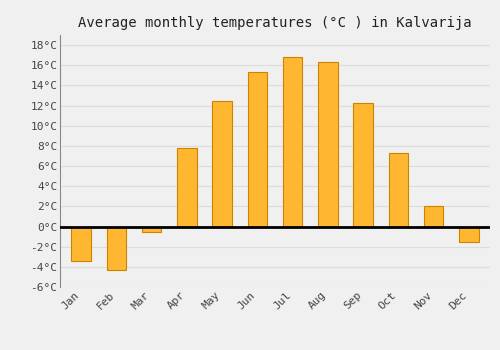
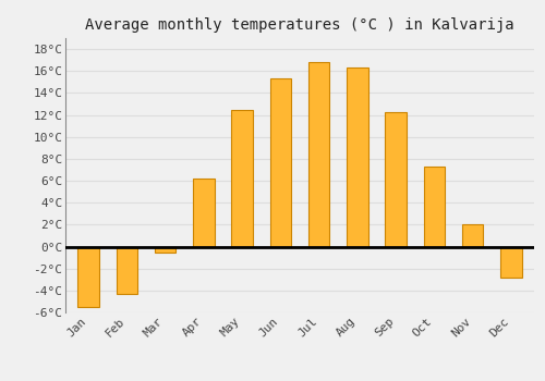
Jan: -3.4°C -> -5.5°C
Apr: 7.8°C -> 6.2°C
Dec: -1.5°C -> -2.8°C
